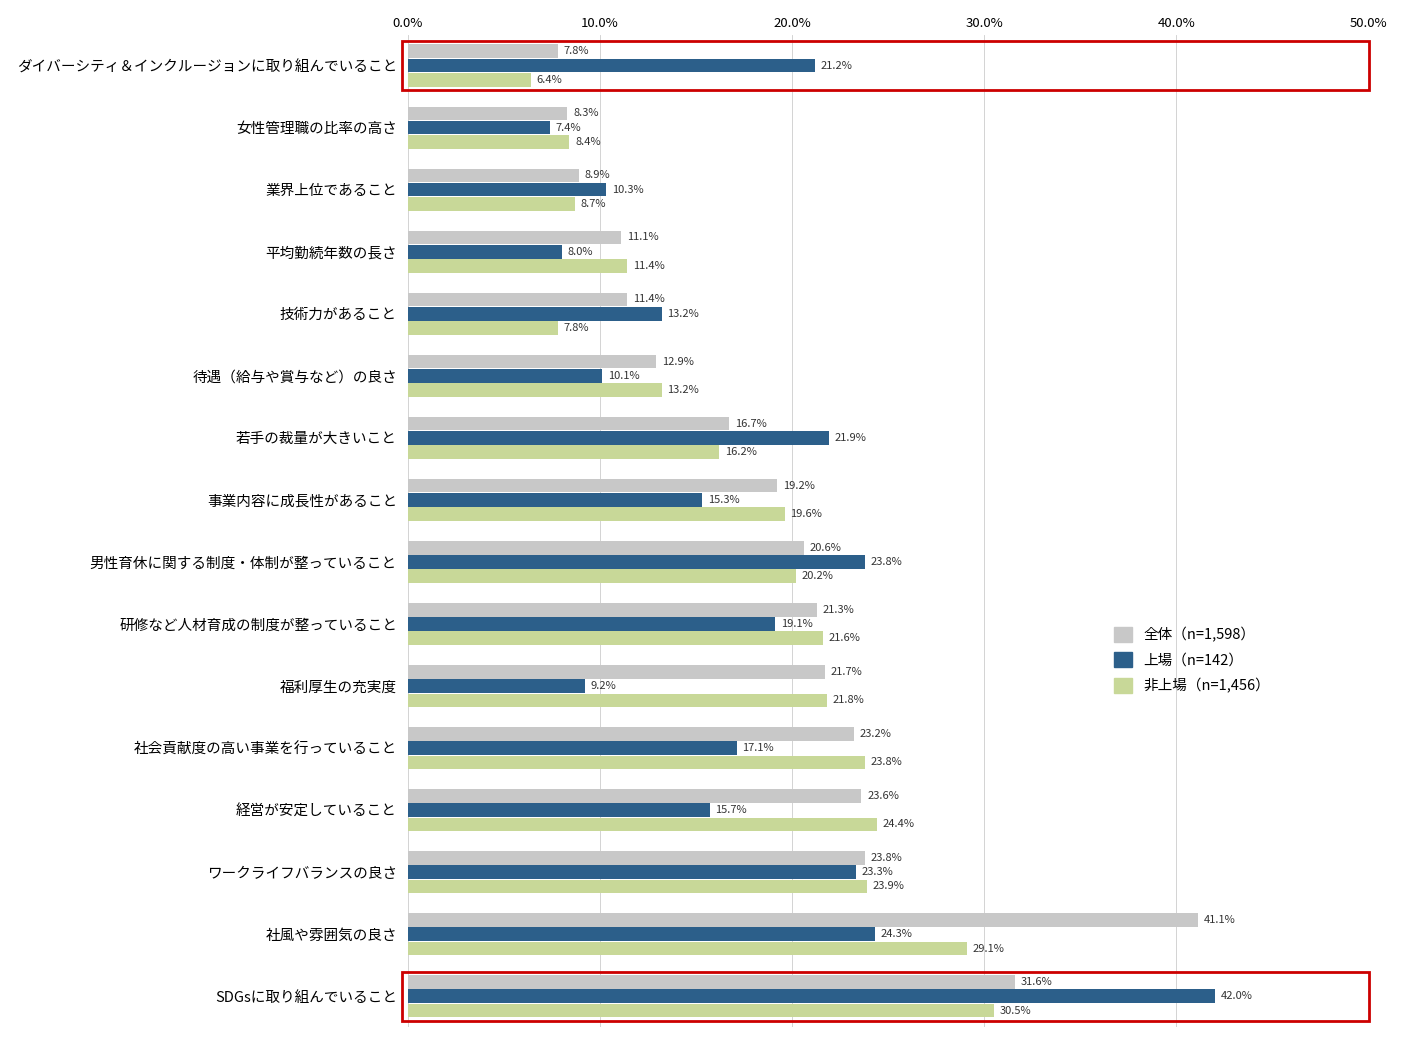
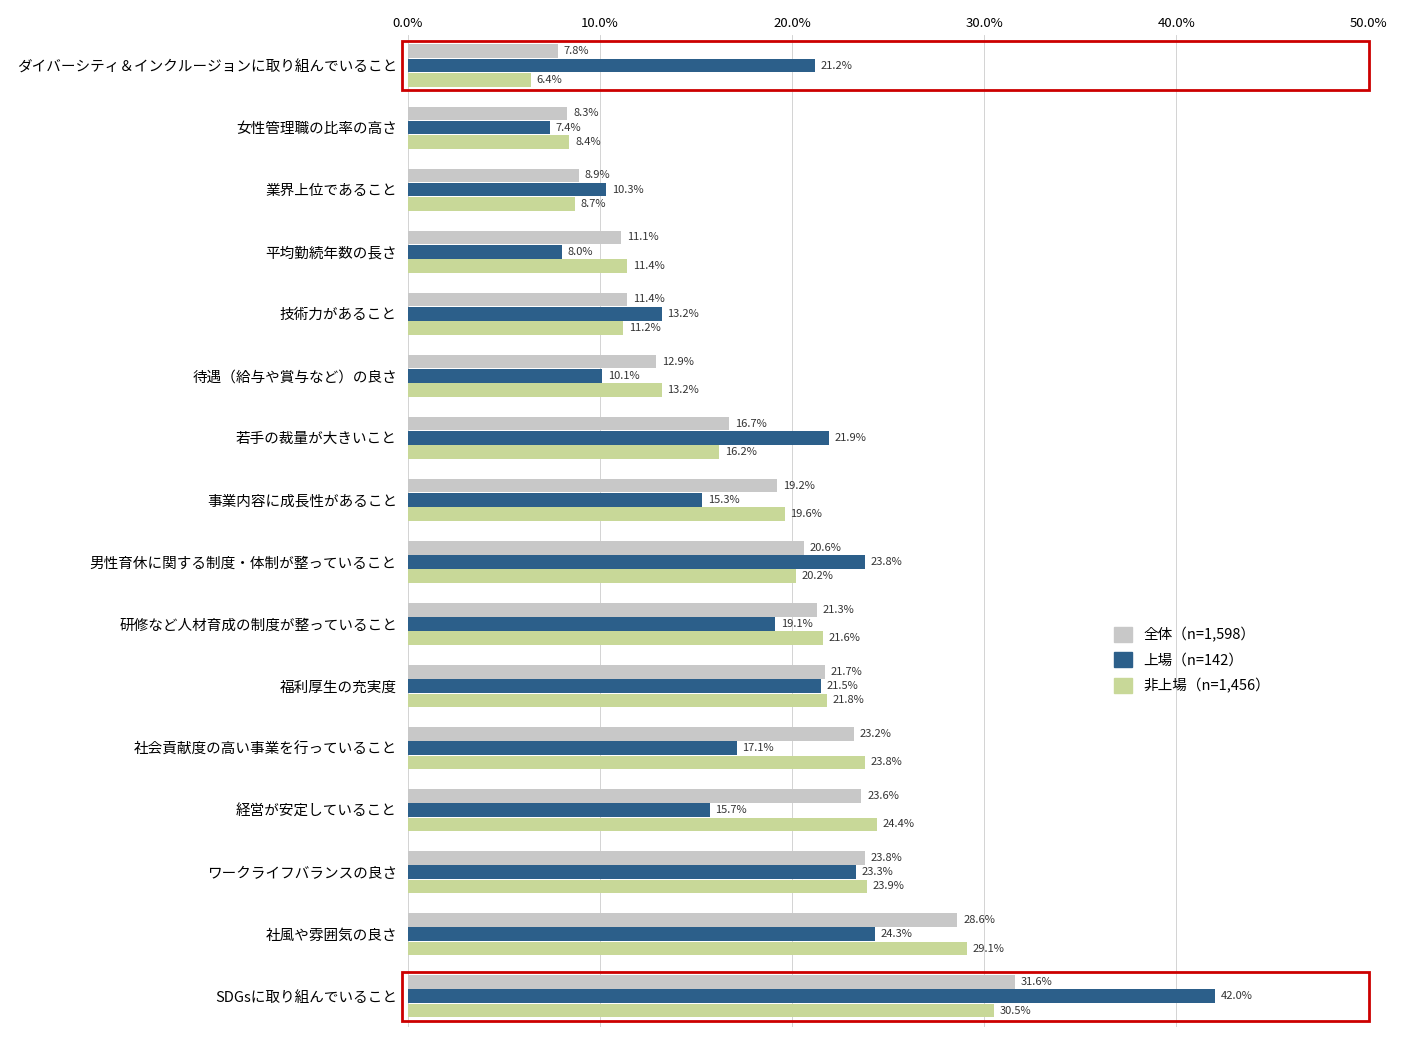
非上場（n=1,456）/技術力があること: 7.8% -> 11.2%
上場（n=142）/福利厚生の充実度: 9.2% -> 21.5%
全体（n=1,598）/社風や雰囲気の良さ: 41.1% -> 28.6%
